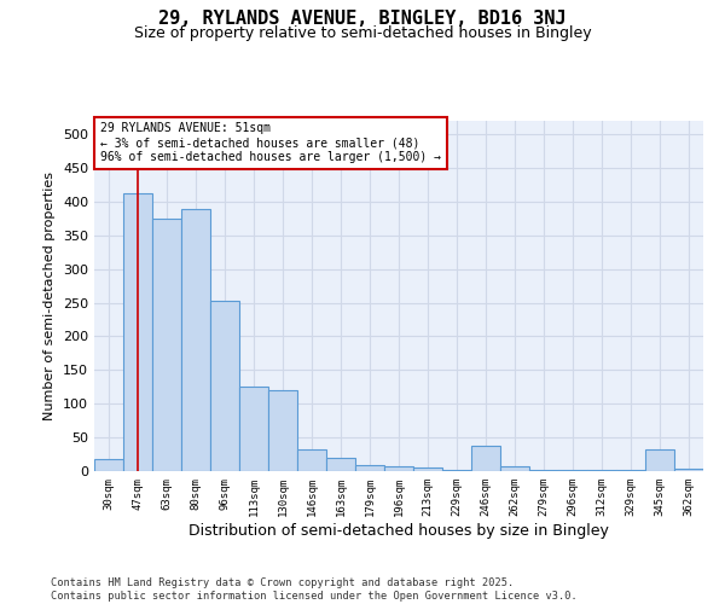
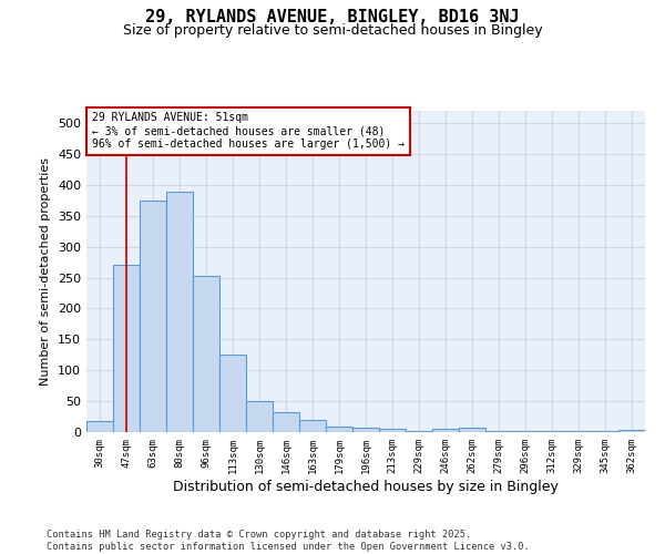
47sqm: 412 -> 270
130sqm: 120 -> 50
246sqm: 38 -> 5
345sqm: 32 -> 1
